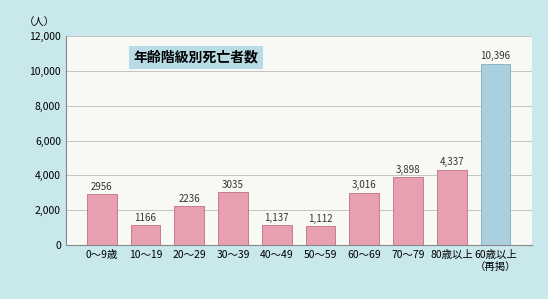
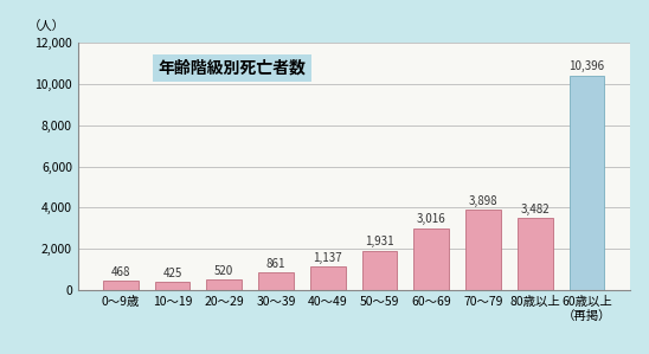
0～9歳: 2956 -> 468
10～19: 1166 -> 425
20～29: 2236 -> 520
30～39: 3035 -> 861
50～59: 1,112 -> 1,931
80歳以上: 4,337 -> 3,482
